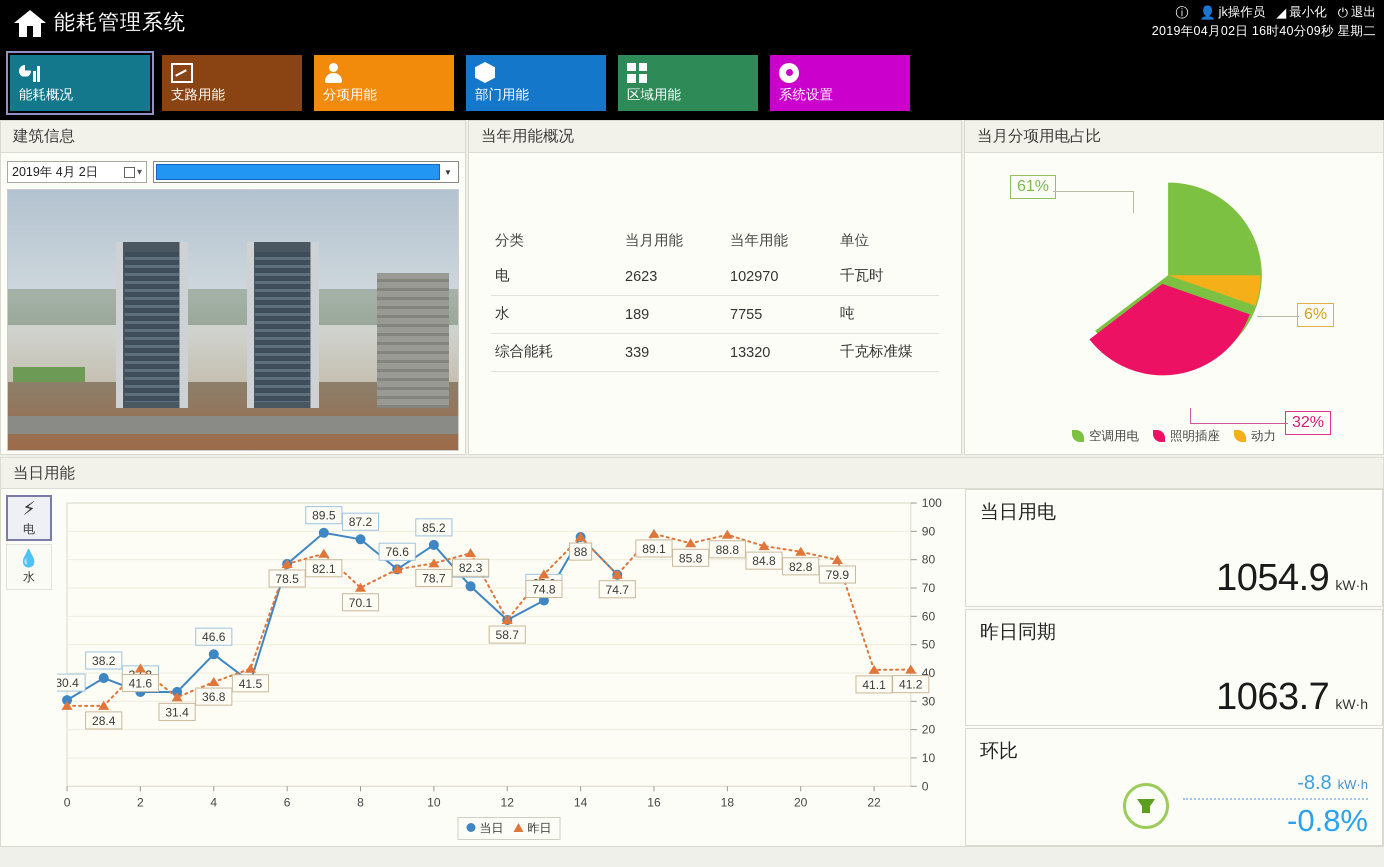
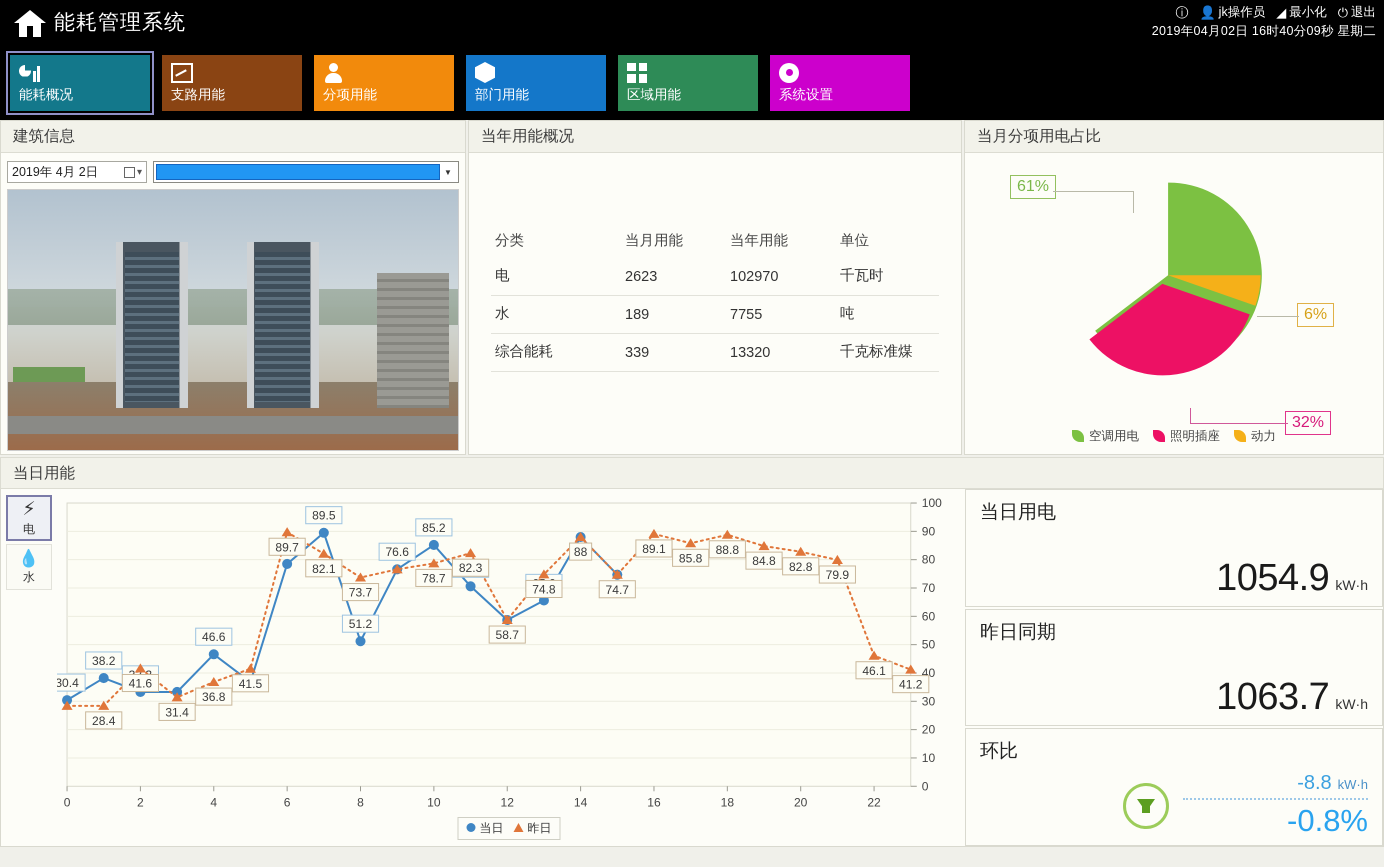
当日用能/昨日/6: 78.5 -> 89.7
当日用能/当日/8: 87.2 -> 51.2
当日用能/昨日/8: 70.1 -> 73.7
当日用能/昨日/22: 41.1 -> 46.1
